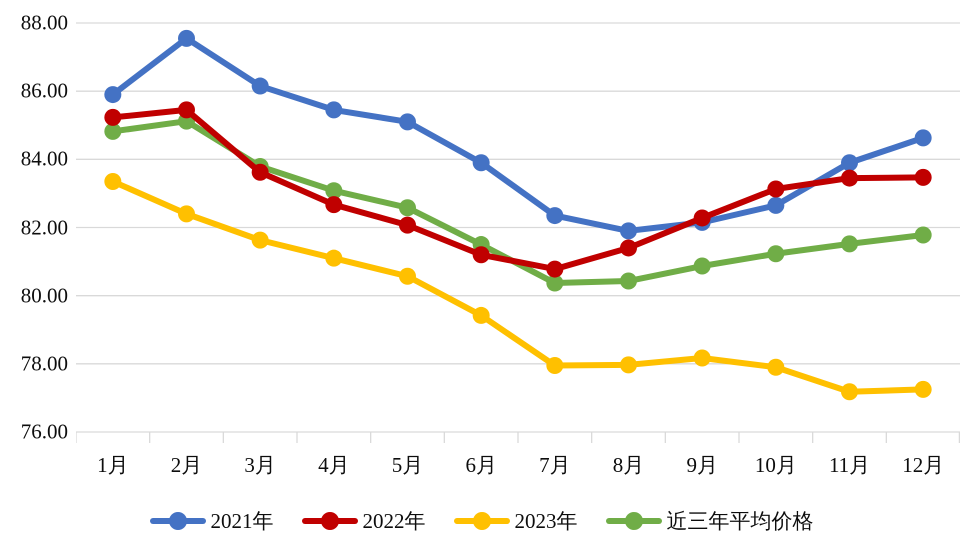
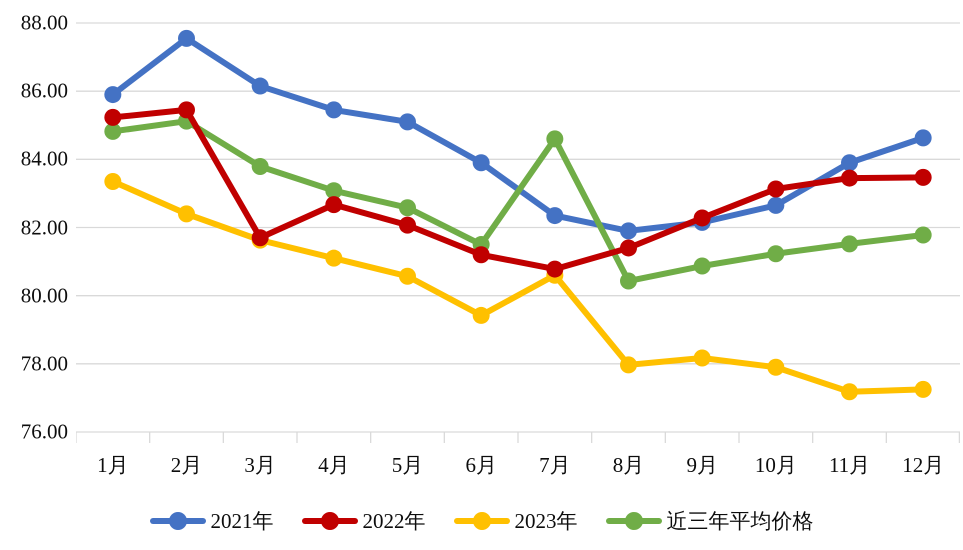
2022年/3月: 83.6 -> 81.7
2023年/7月: 78.0 -> 80.6
近三年平均价格/7月: 80.4 -> 84.6
